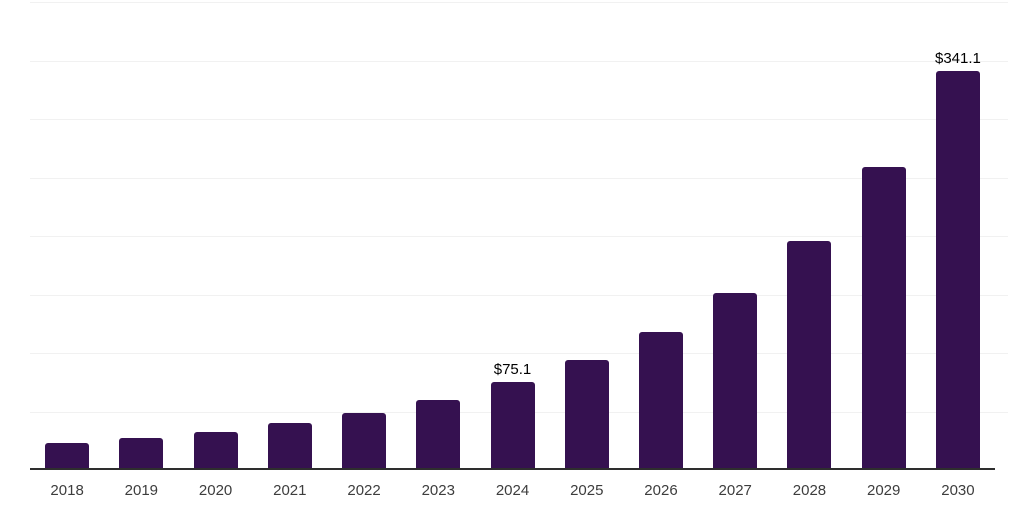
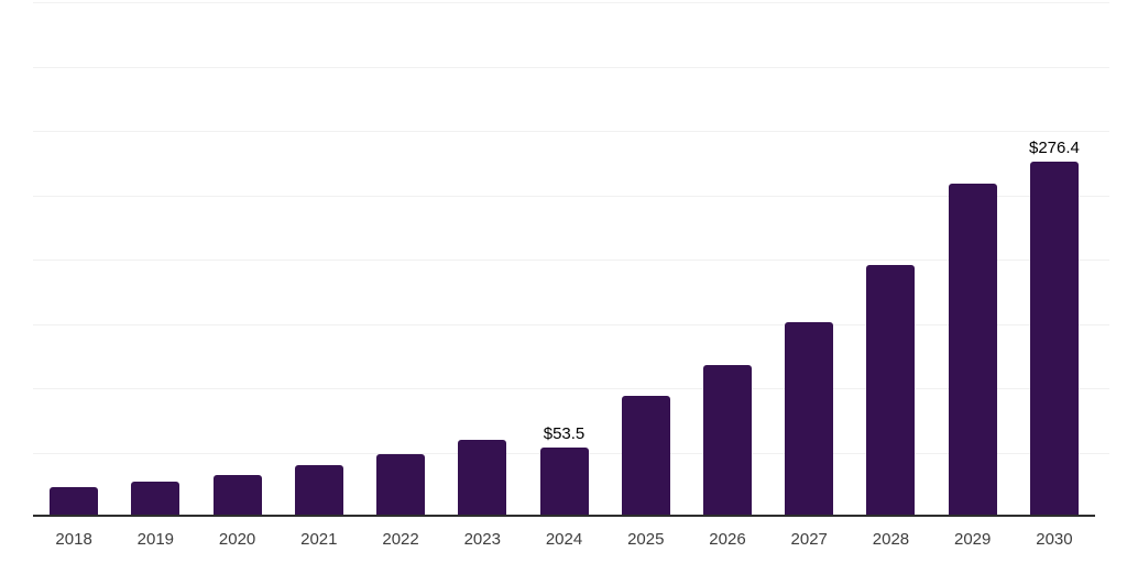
2024: $75.1 -> $53.5
2030: $341.1 -> $276.4
